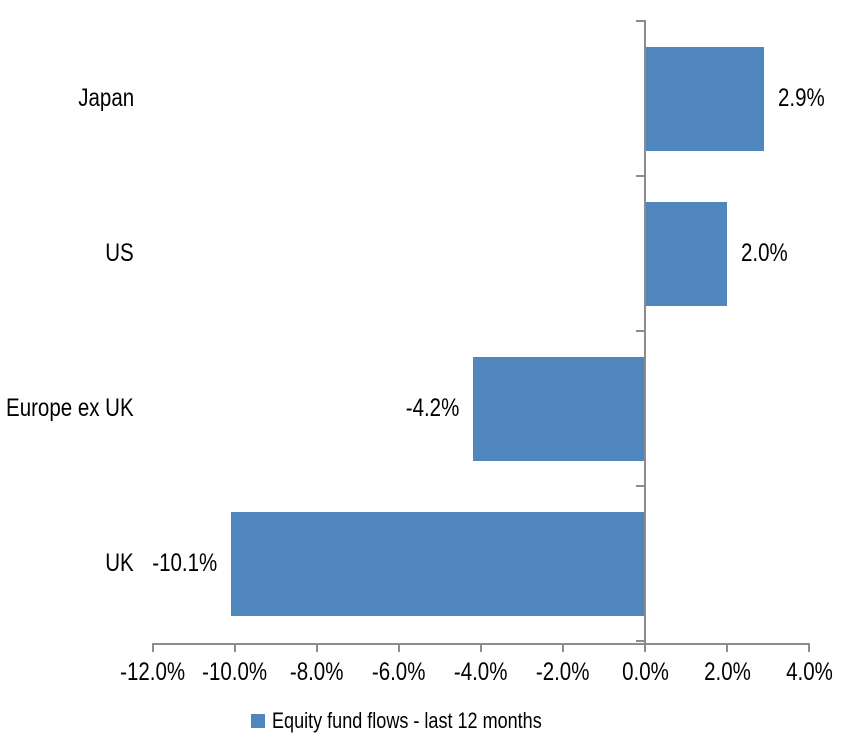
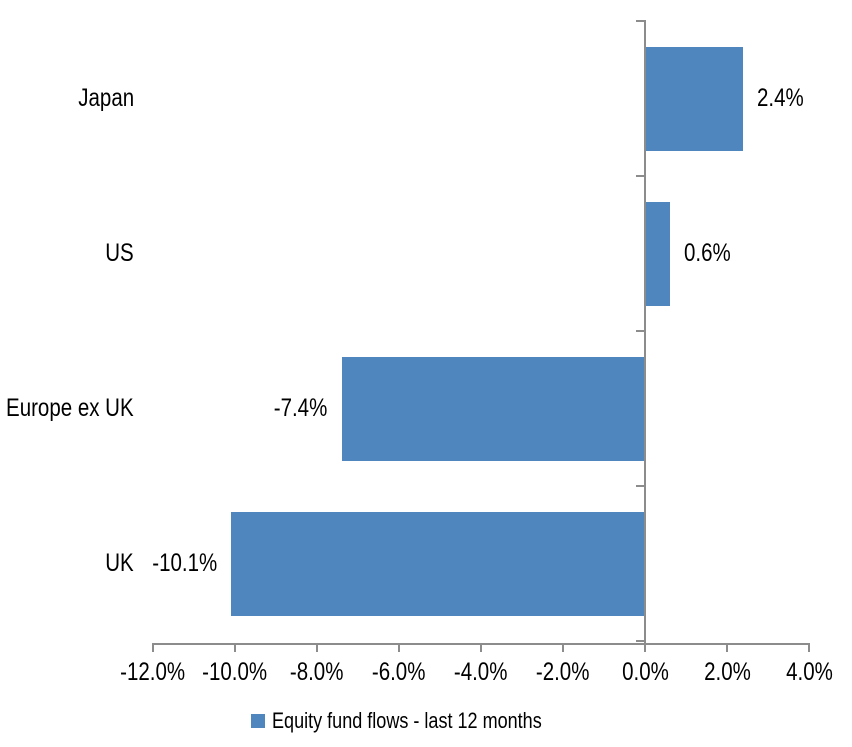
Japan: 2.9% -> 2.4%
US: 2.0% -> 0.6%
Europe ex UK: -4.2% -> -7.4%
